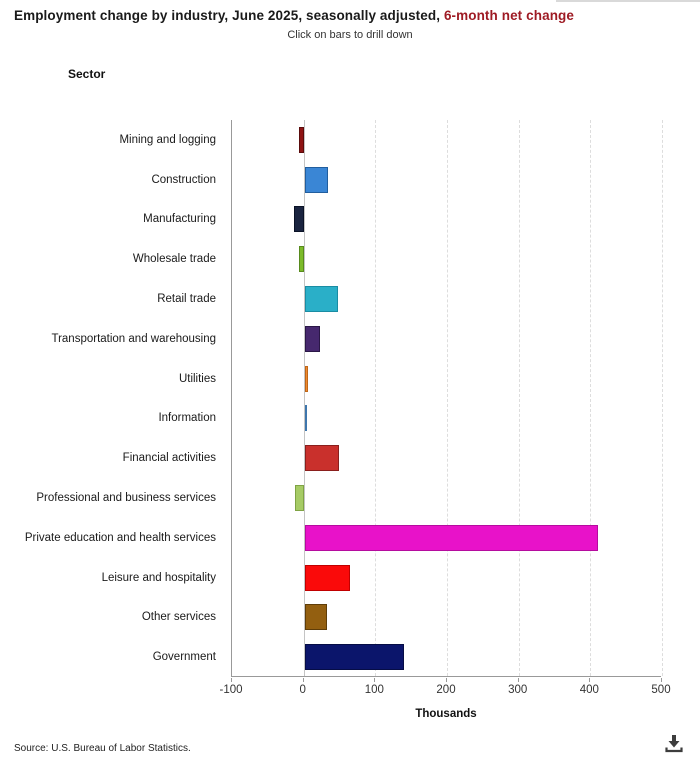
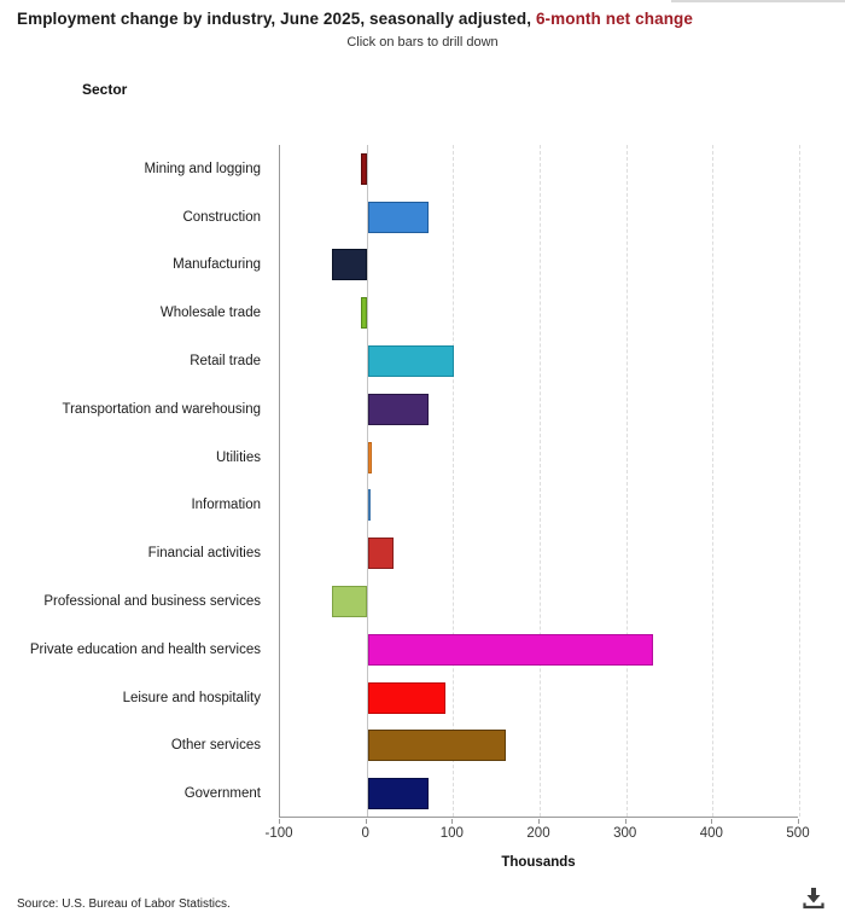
Construction: 30 -> 70
Manufacturing: -10 -> -40
Retail trade: 50 -> 100
Transportation and warehousing: 20 -> 70
Financial activities: 50 -> 30
Professional and business services: -10 -> -40
Private education and health services: 410 -> 330
Leisure and hospitality: 60 -> 90
Other services: 30 -> 160
Government: 140 -> 70
